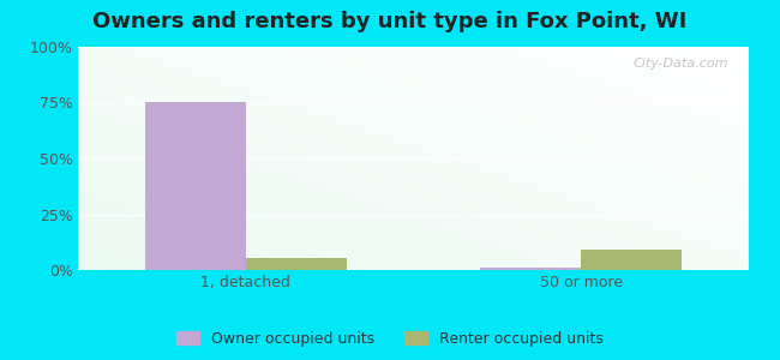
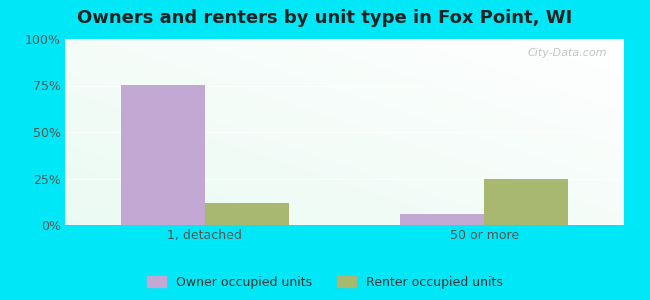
Renter occupied units/1, detached: 6% -> 12%
Owner occupied units/50 or more: 1% -> 6%
Renter occupied units/50 or more: 9% -> 25%
